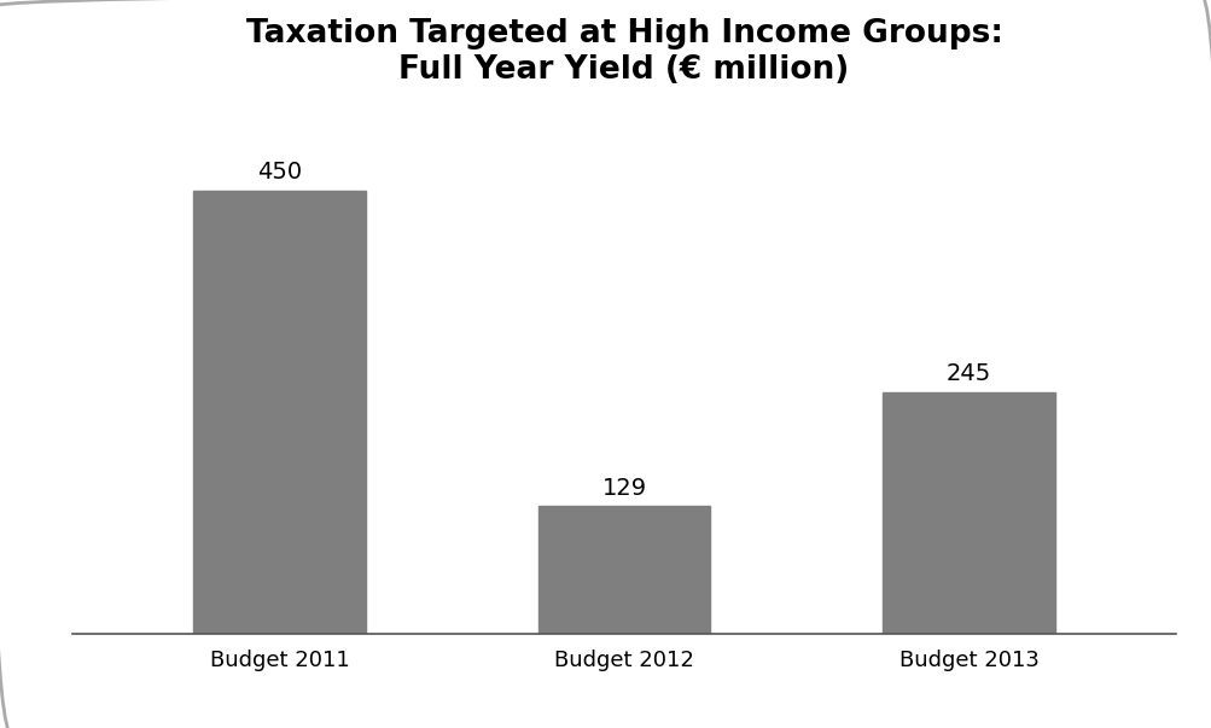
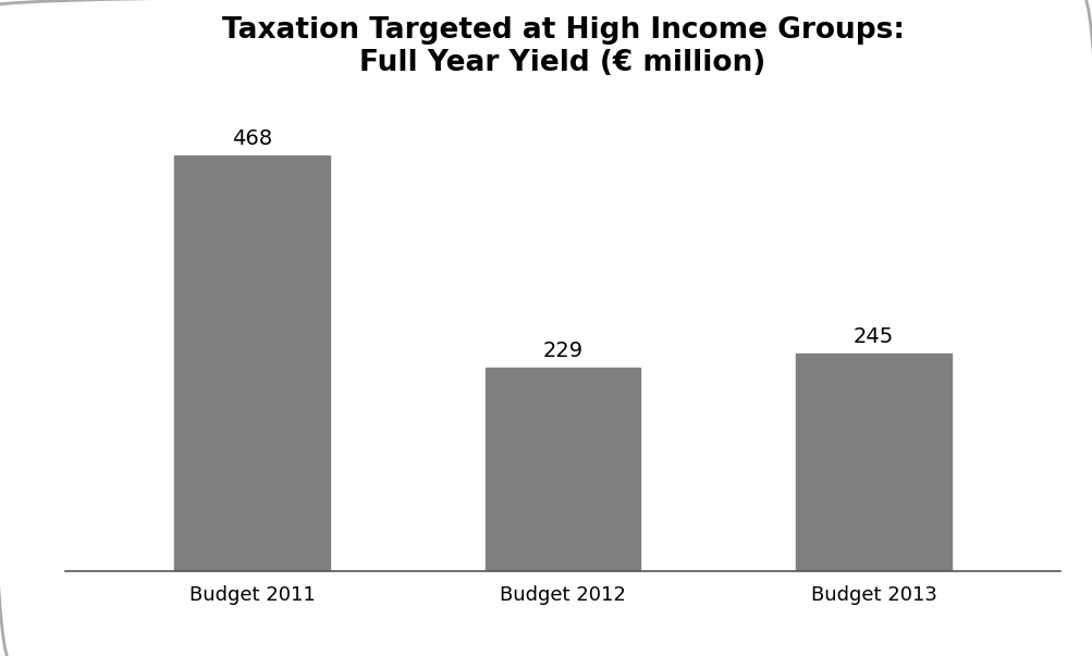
Budget 2011: 450 -> 468
Budget 2012: 129 -> 229
